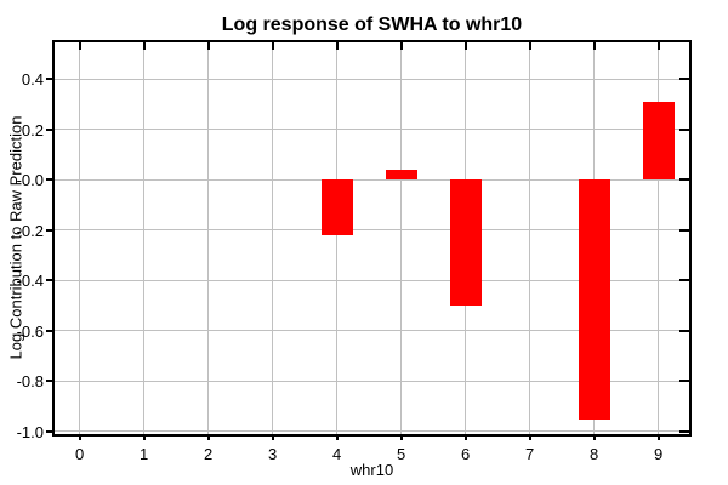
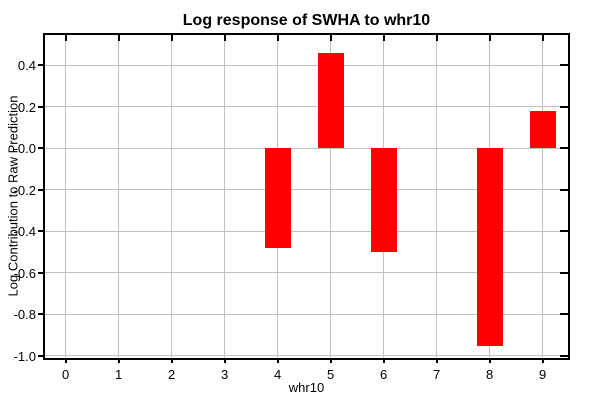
4: -0.22 -> -0.48
5: 0.04 -> 0.46
9: 0.31 -> 0.18
